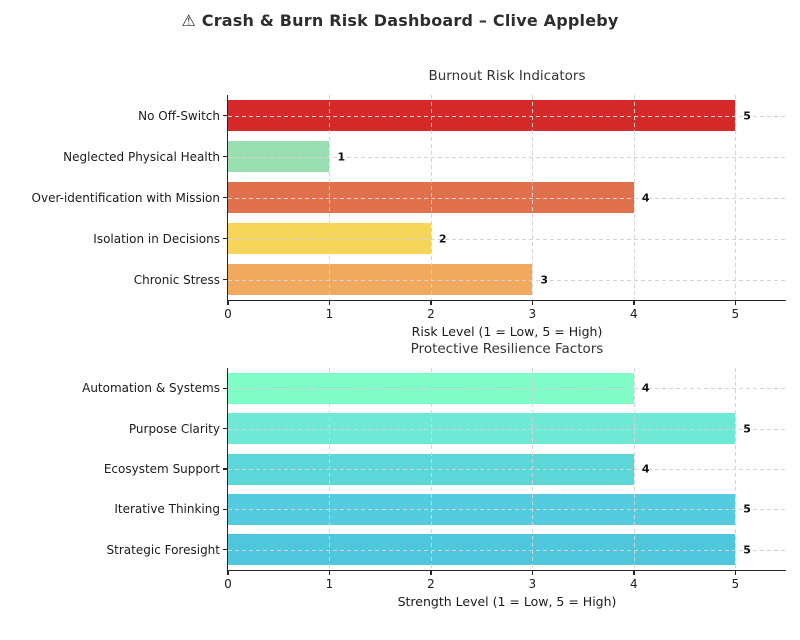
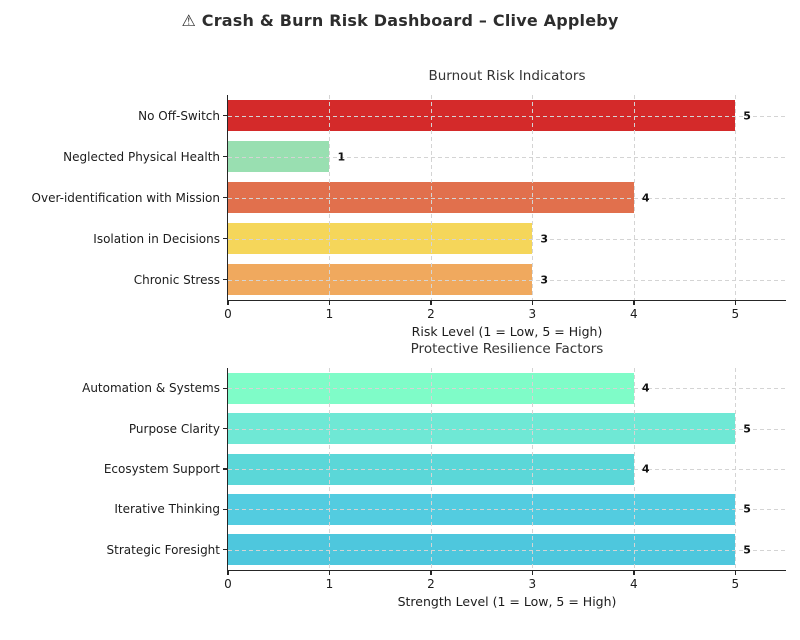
Burnout Risk Indicators/Isolation in Decisions: 2 -> 3
